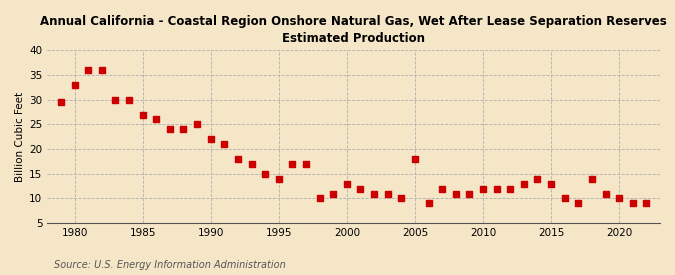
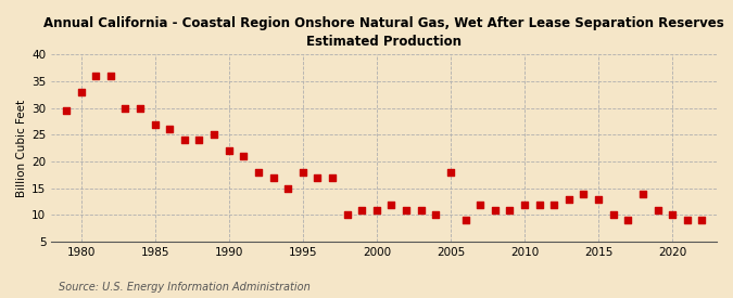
1995: 14.0 -> 18.0
2000: 13.0 -> 11.0
